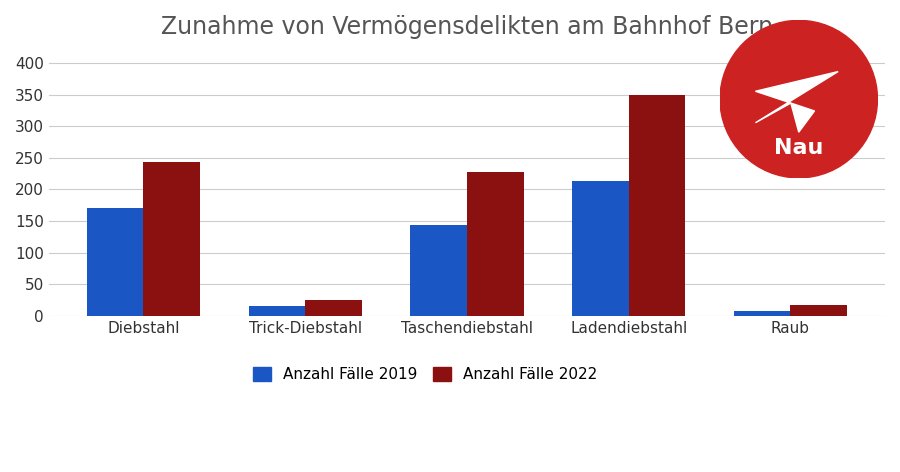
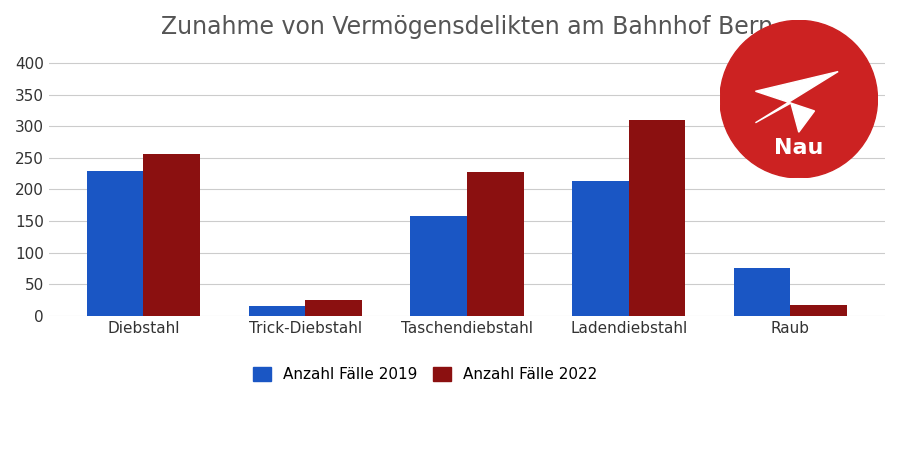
Anzahl Fälle 2019/Diebstahl: 170 -> 230
Anzahl Fälle 2022/Diebstahl: 243 -> 256
Anzahl Fälle 2019/Taschendiebstahl: 143 -> 158
Anzahl Fälle 2022/Ladendiebstahl: 350 -> 310
Anzahl Fälle 2019/Raub: 8 -> 76
